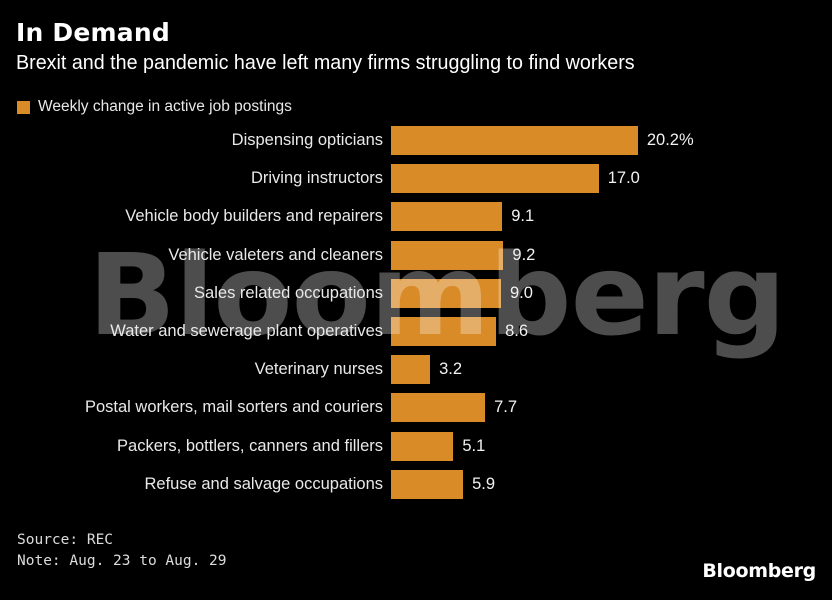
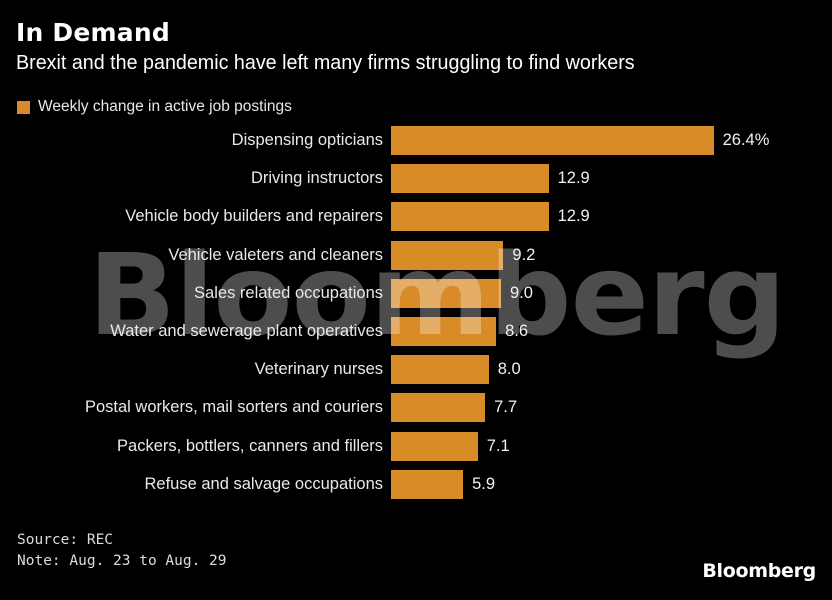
Dispensing opticians: 20.2% -> 26.4%
Driving instructors: 17.0 -> 12.9
Vehicle body builders and repairers: 9.1 -> 12.9
Veterinary nurses: 3.2 -> 8.0
Packers, bottlers, canners and fillers: 5.1 -> 7.1
